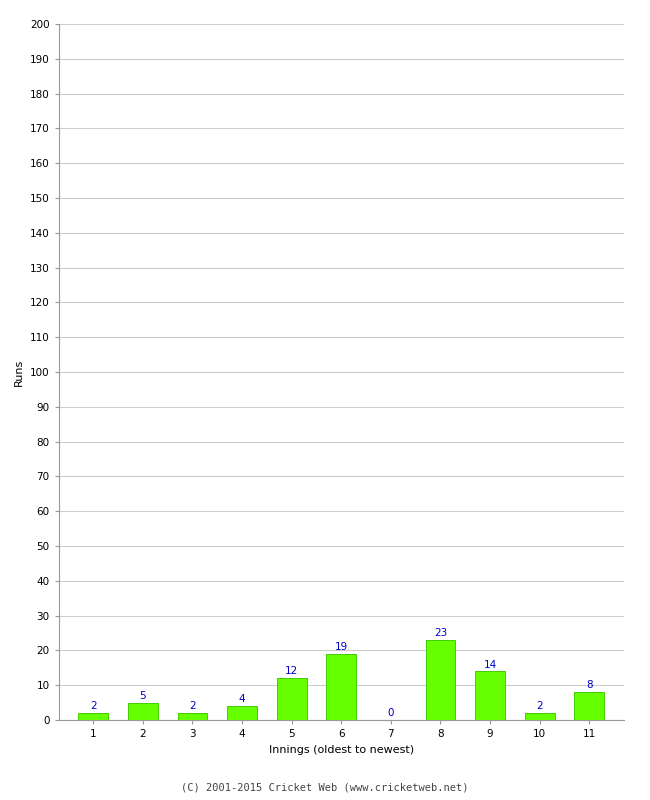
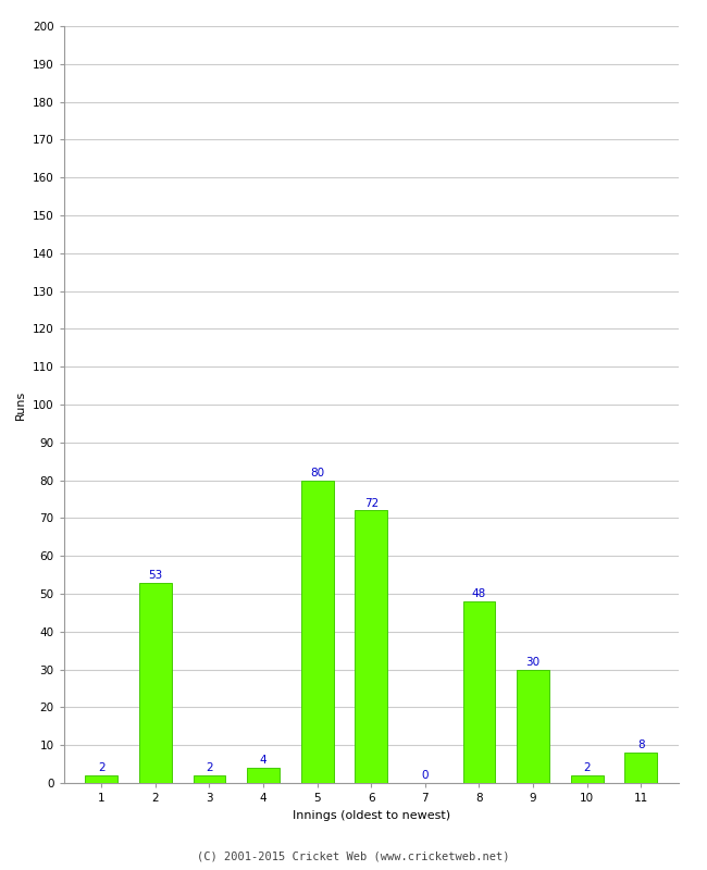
2: 5 -> 53
5: 12 -> 80
6: 19 -> 72
8: 23 -> 48
9: 14 -> 30
